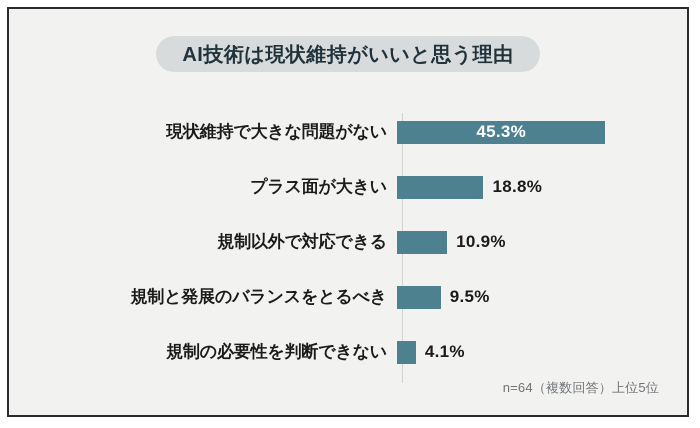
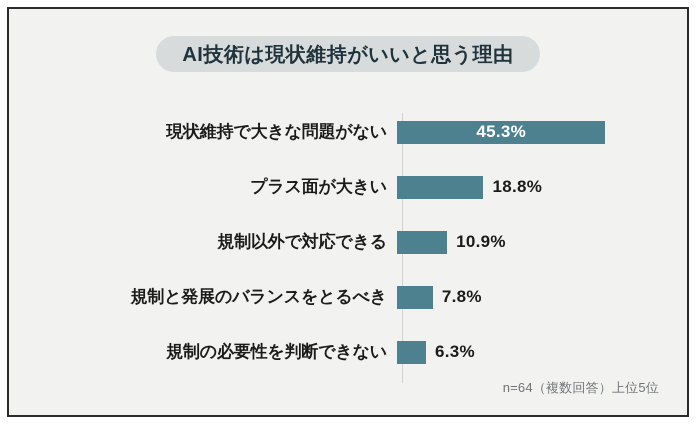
規制と発展のバランスをとるべき: 9.5% -> 7.8%
規制の必要性を判断できない: 4.1% -> 6.3%
